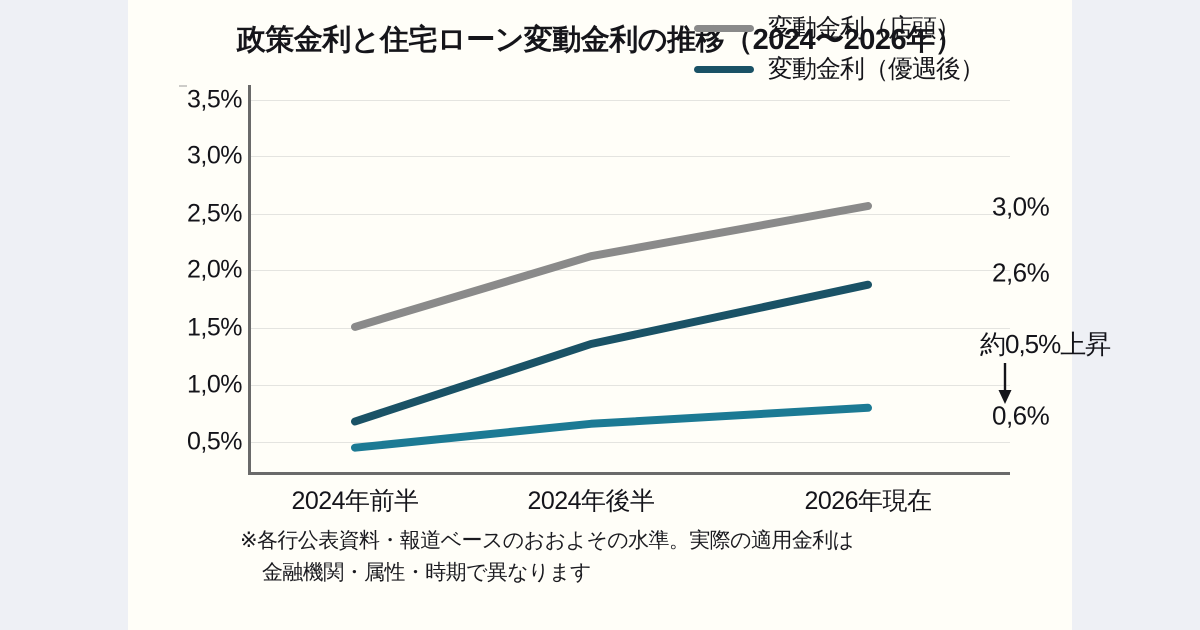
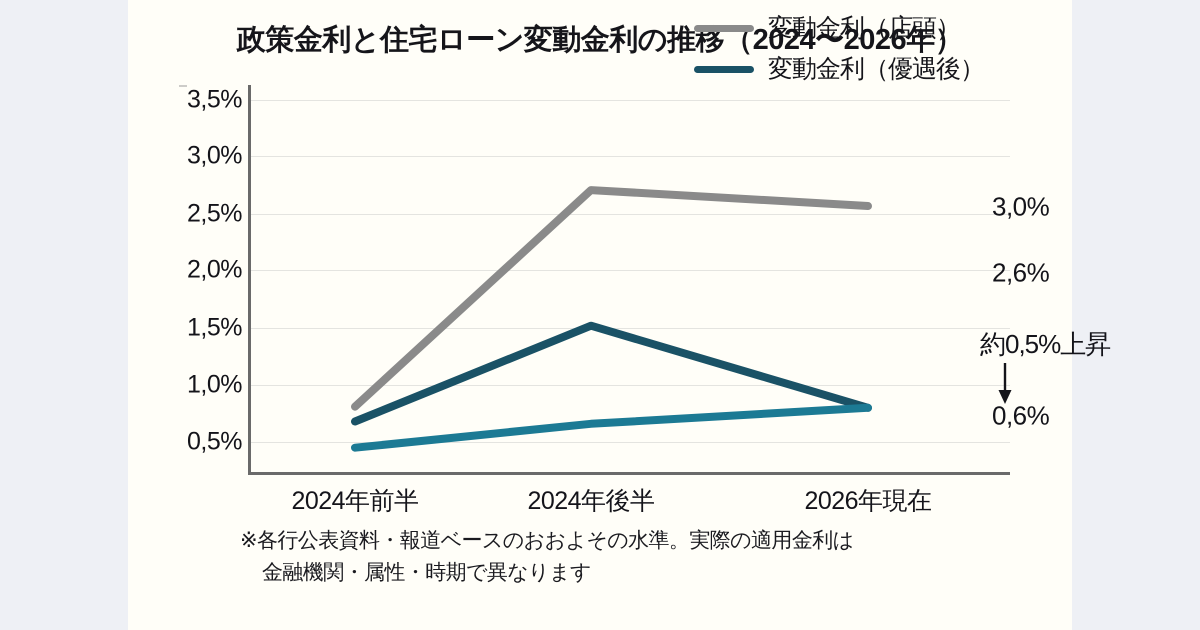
変動金利（店頭）/2024年前半: 1,51% -> 0,81%
変動金利（店頭）/2024年後半: 2,13% -> 2,71%
変動金利（優遇後）/2024年後半: 1,36% -> 1,52%
変動金利（優遇後）/2026年現在: 1,88% -> 0,80%
